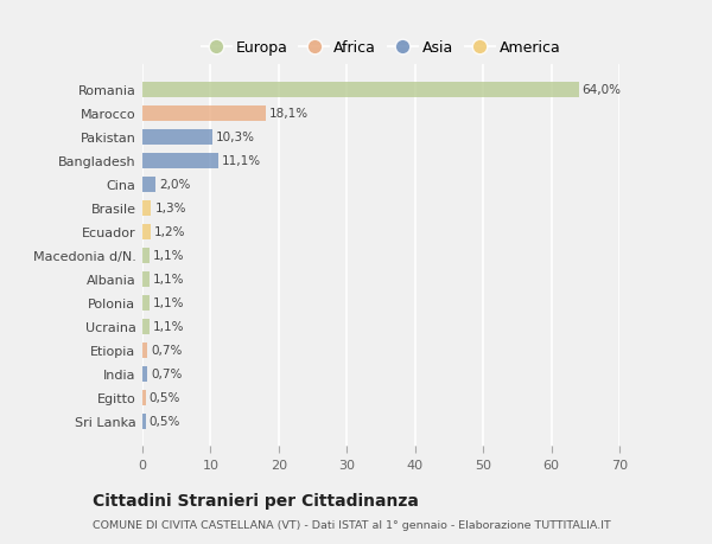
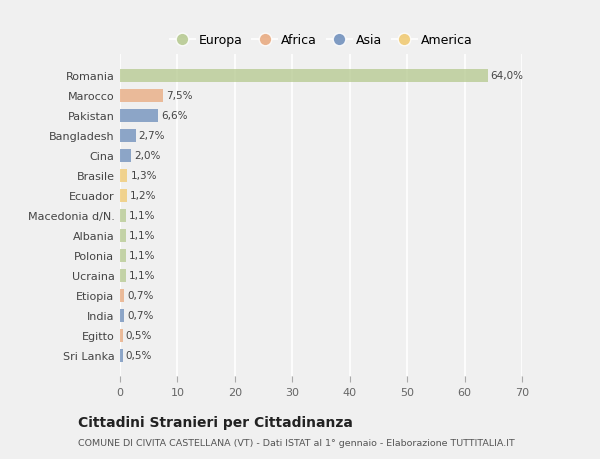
Marocco: 18,1% -> 7,5%
Pakistan: 10,3% -> 6,6%
Bangladesh: 11,1% -> 2,7%
